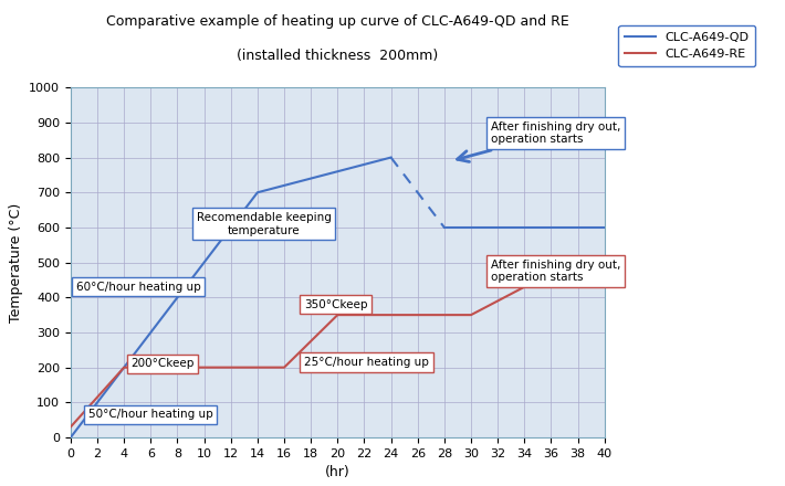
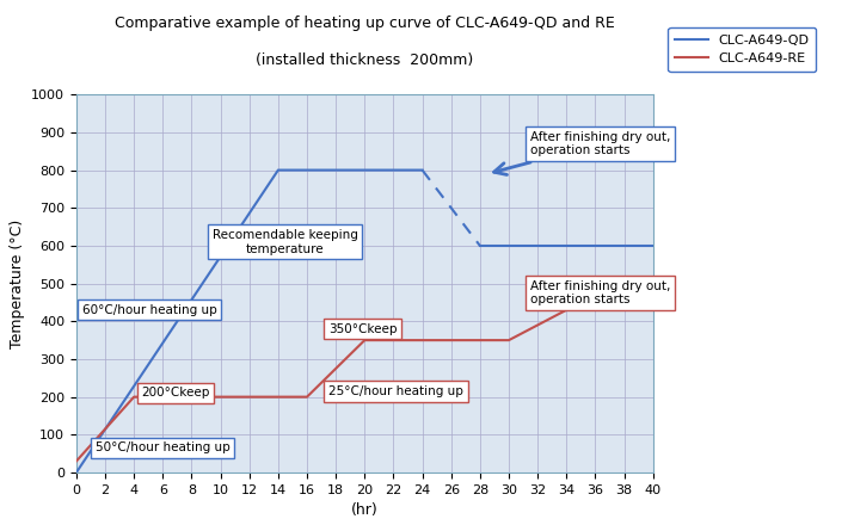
CLC-A649-QD/14: 700 -> 800
